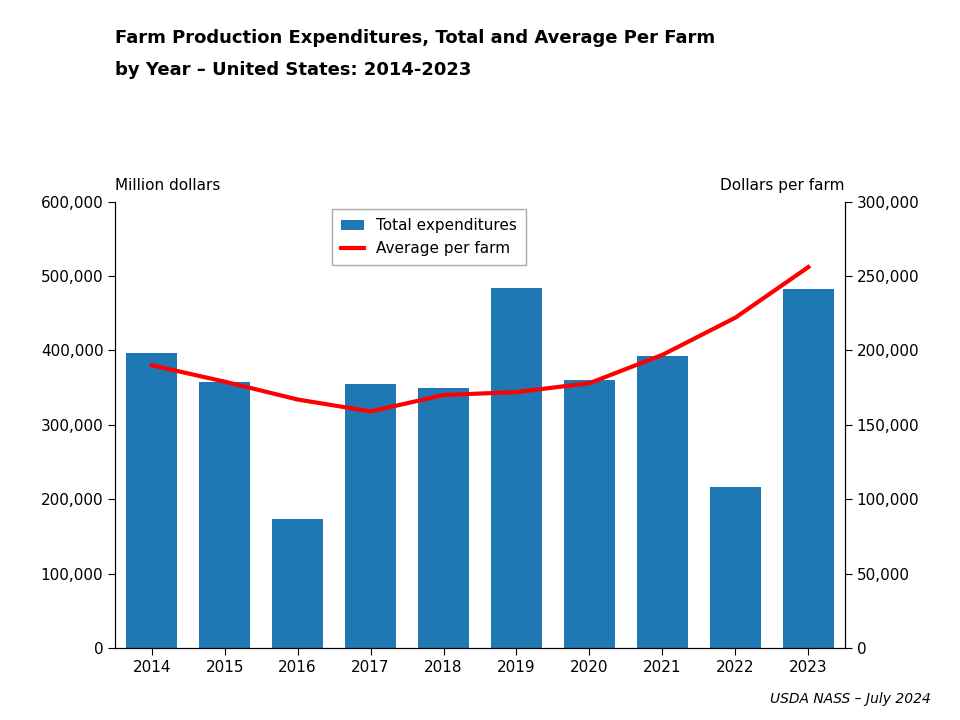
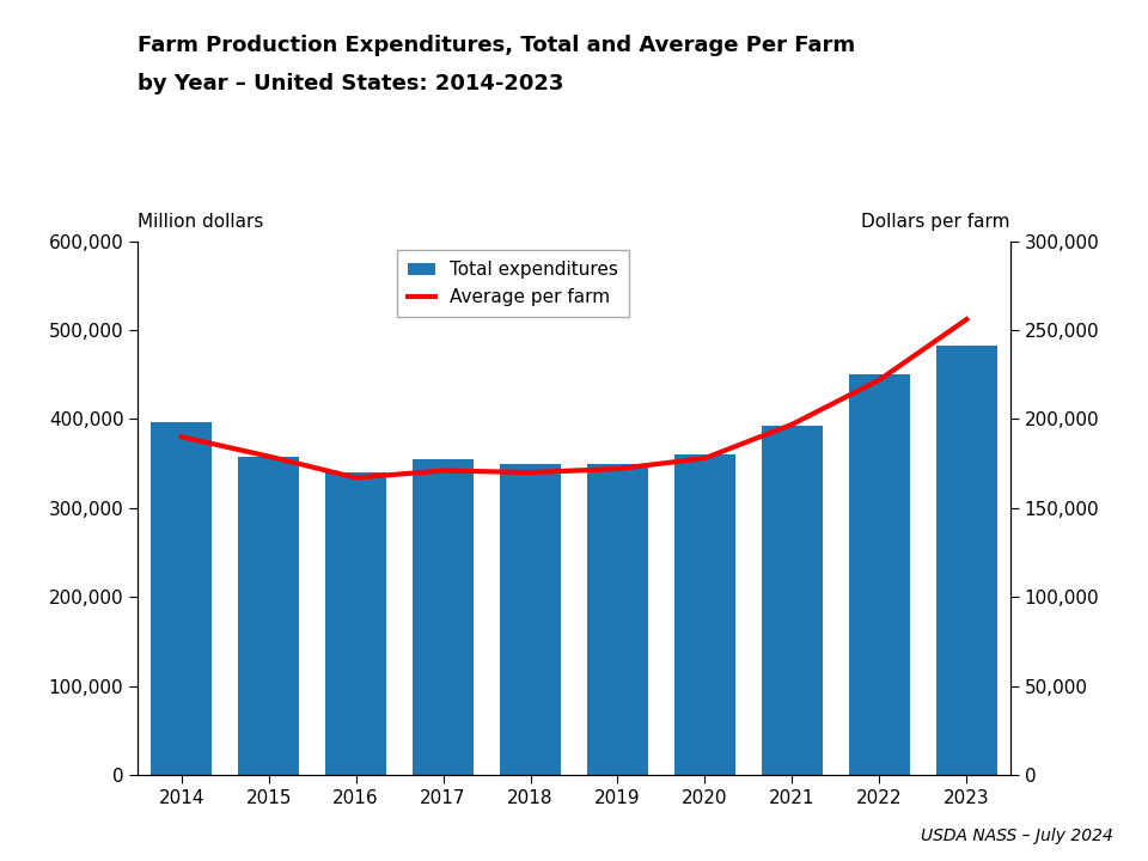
Total expenditures/2016: 174,000 -> 340,000
Average per farm/2017: 159,000 -> 171,000
Total expenditures/2019: 484,000 -> 350,000
Total expenditures/2022: 216,000 -> 450,000
